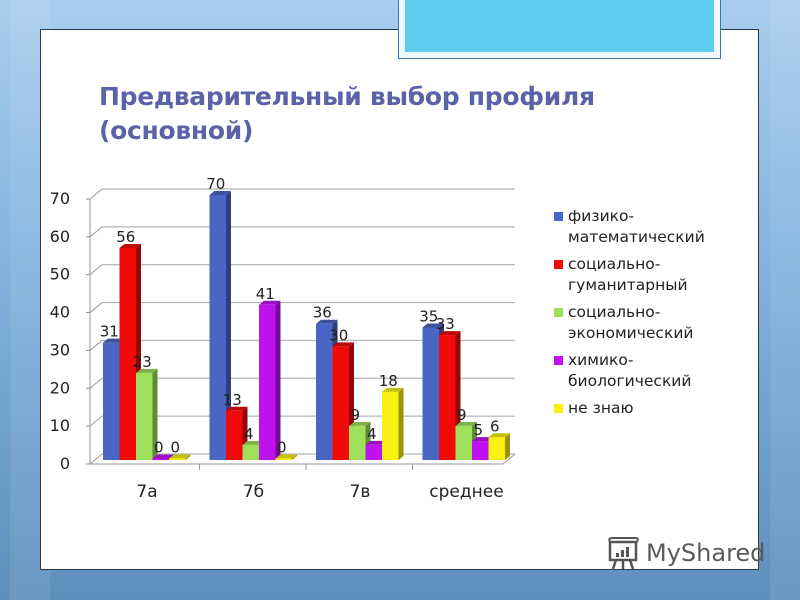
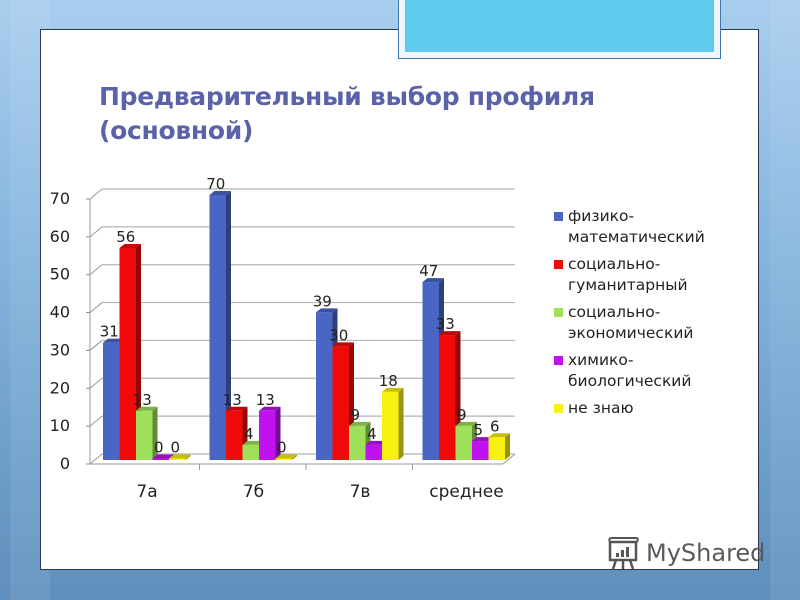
социально-экономический/7а: 23 -> 13
химико-биологический/7б: 41 -> 13
физико-математический/7в: 36 -> 39
физико-математический/среднее: 35 -> 47
